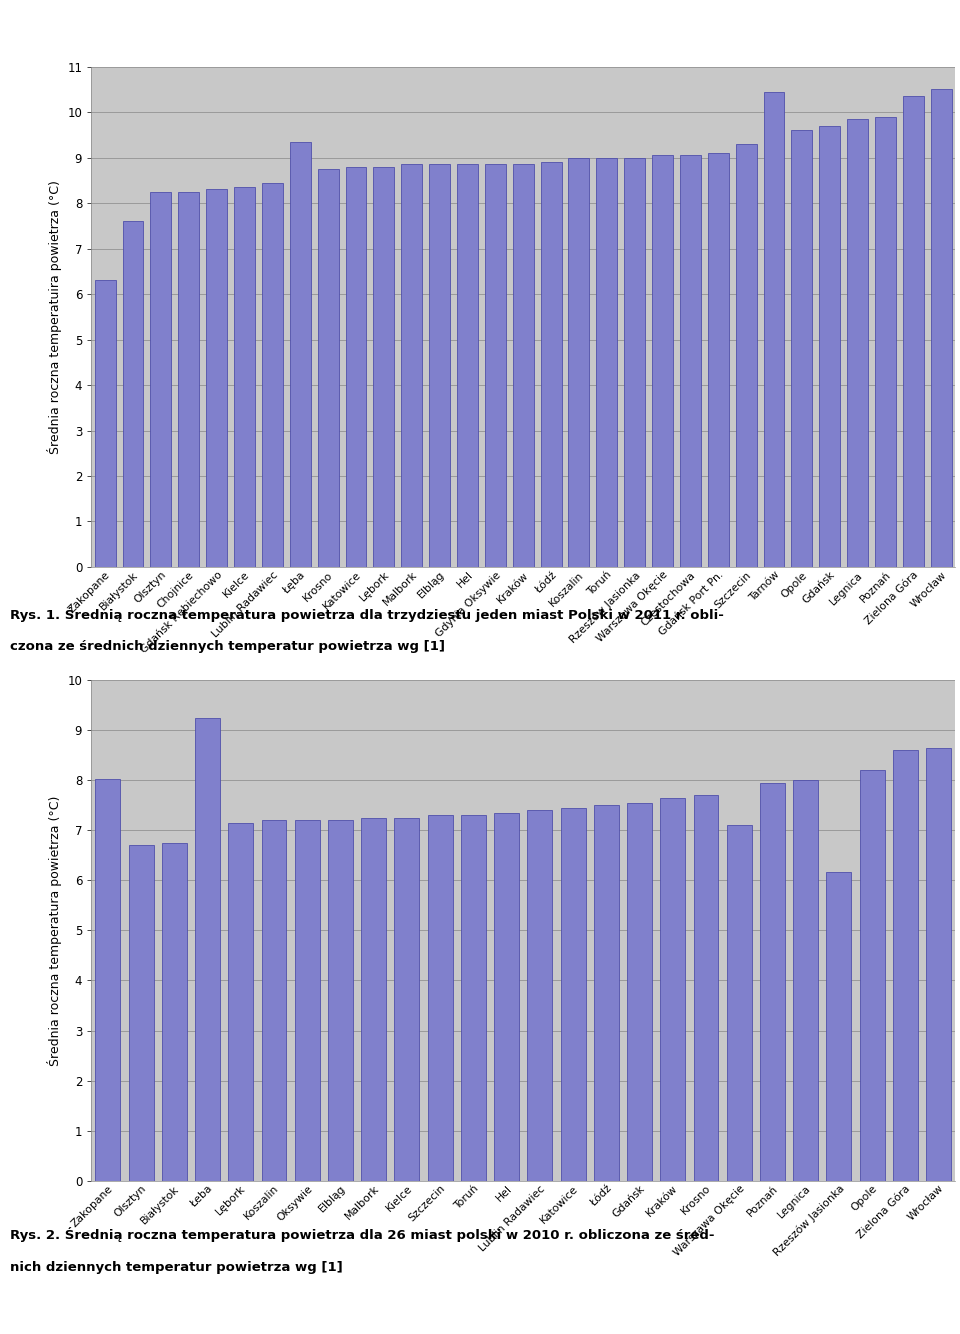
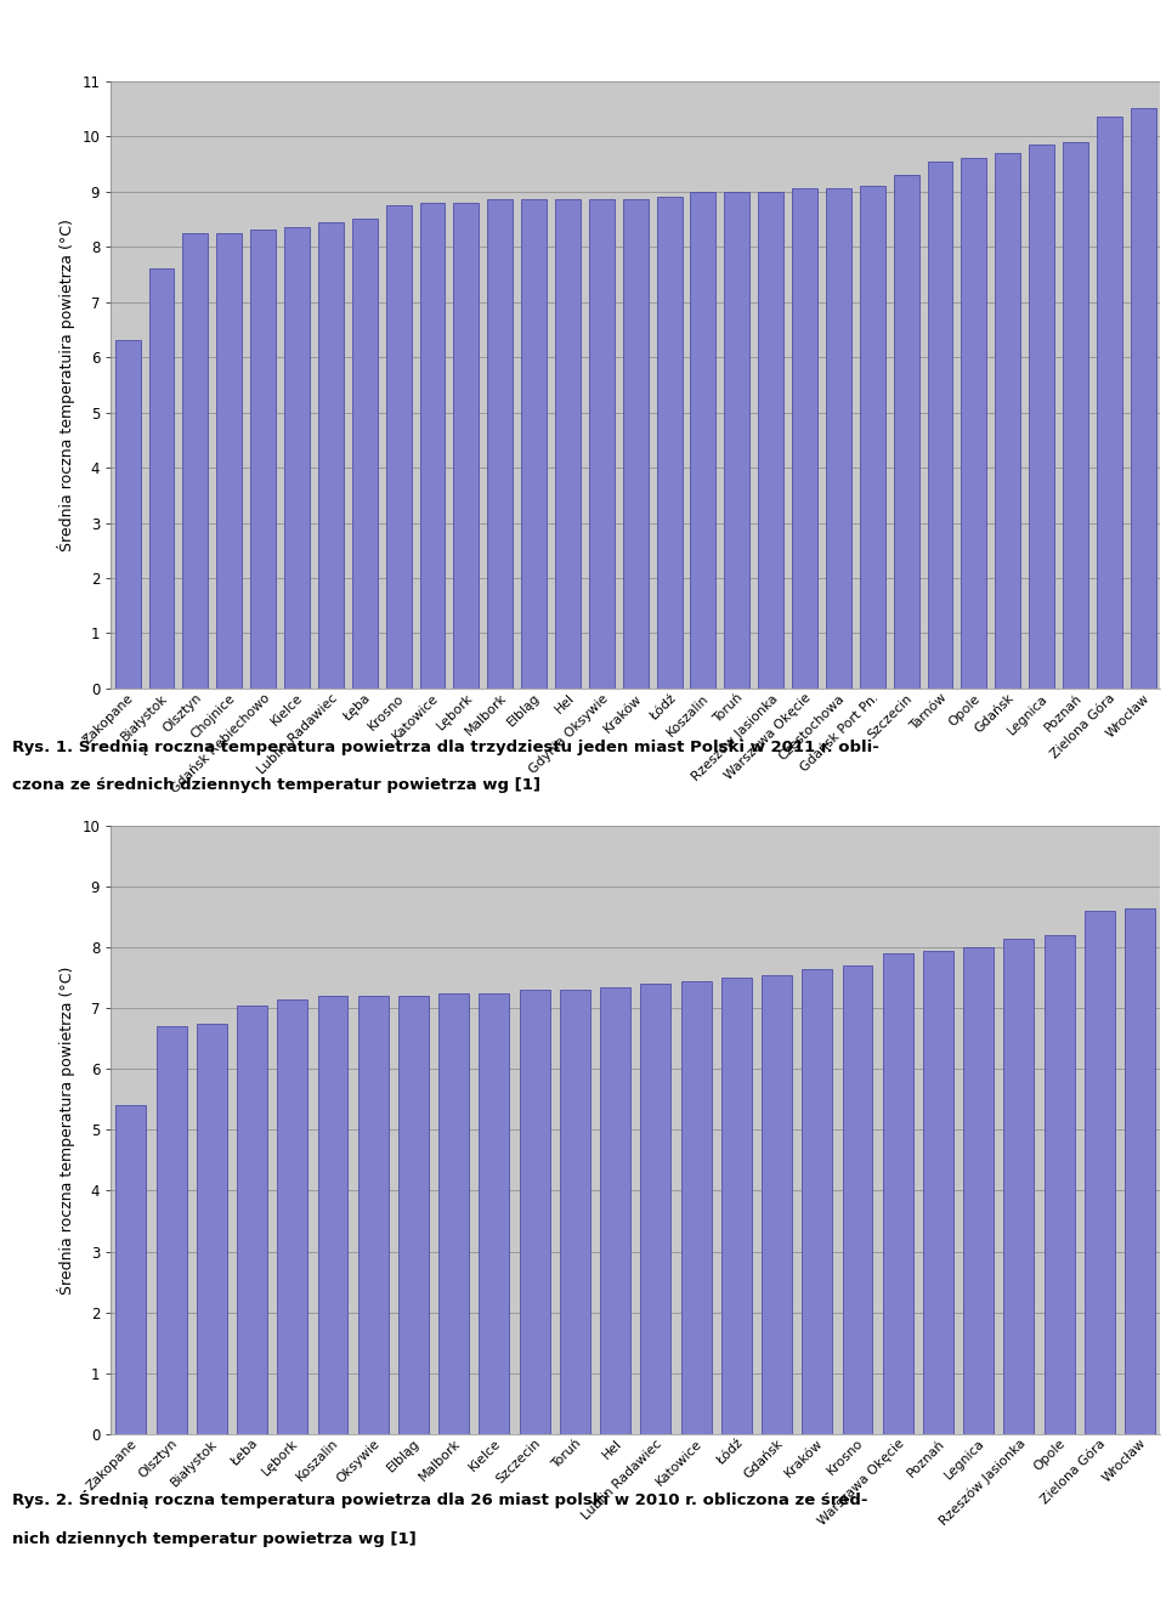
Łęba: 9.35 -> 8.50
Tarnów: 10.45 -> 9.55
Zakopane: 8.02 -> 5.40
Łeba: 9.24 -> 7.05
Warszawa Okęcie: 7.10 -> 7.90
Rzeszów Jasionka: 6.16 -> 8.15
